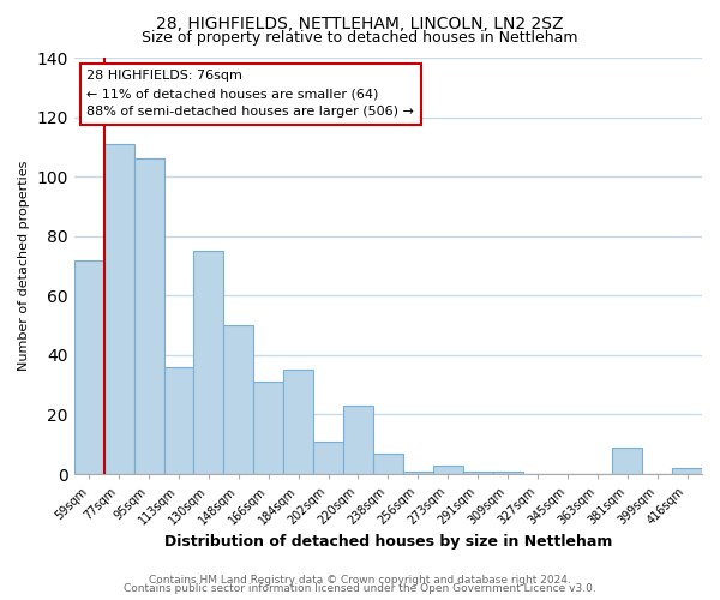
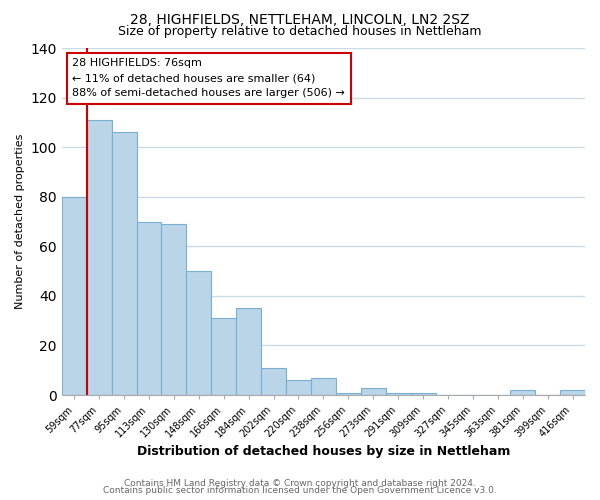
59sqm: 72 -> 80
113sqm: 36 -> 70
130sqm: 75 -> 69
220sqm: 23 -> 6
381sqm: 9 -> 2
